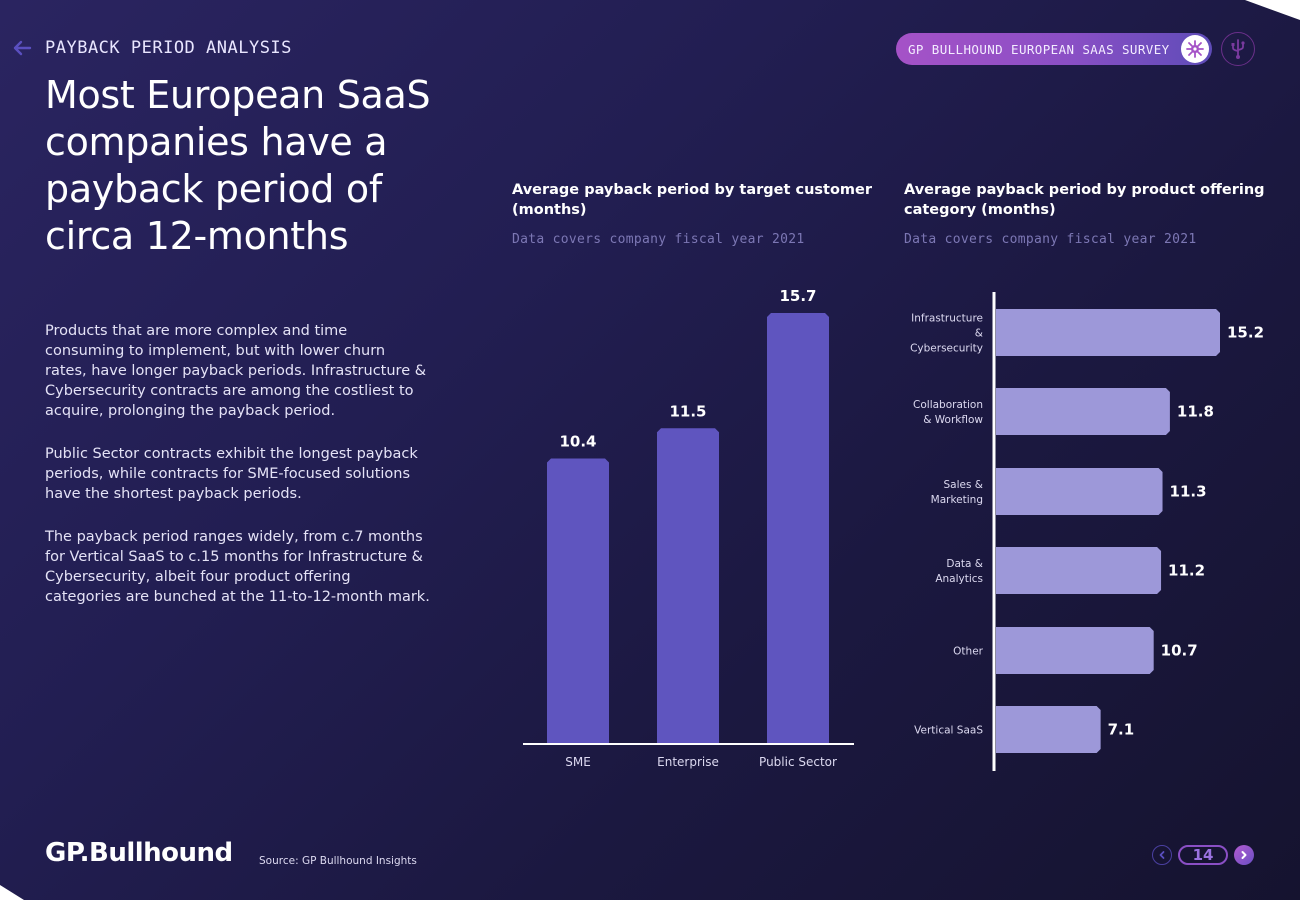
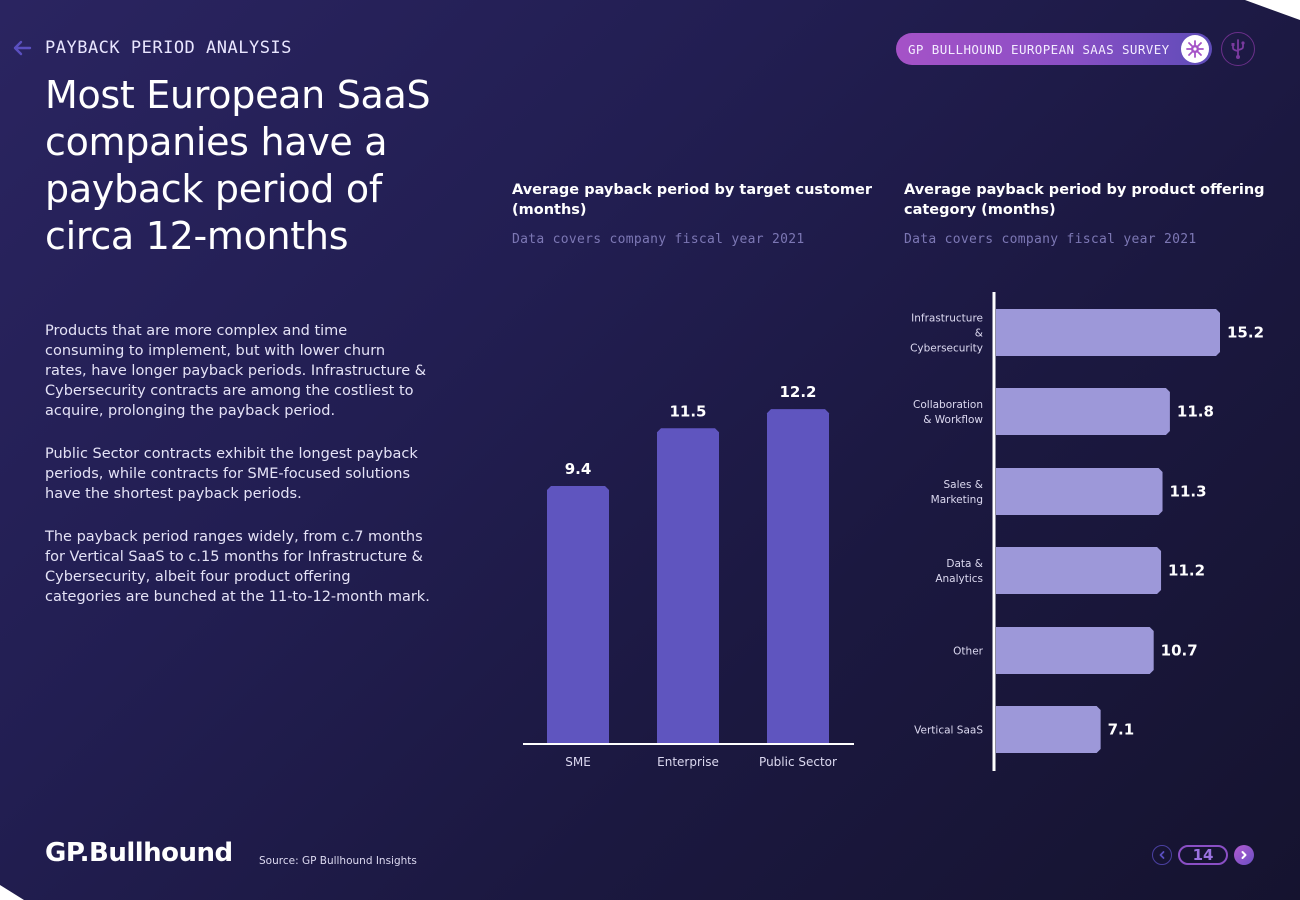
Average payback period by target customer (months)/SME: 10.4 -> 9.4
Average payback period by target customer (months)/Public Sector: 15.7 -> 12.2
